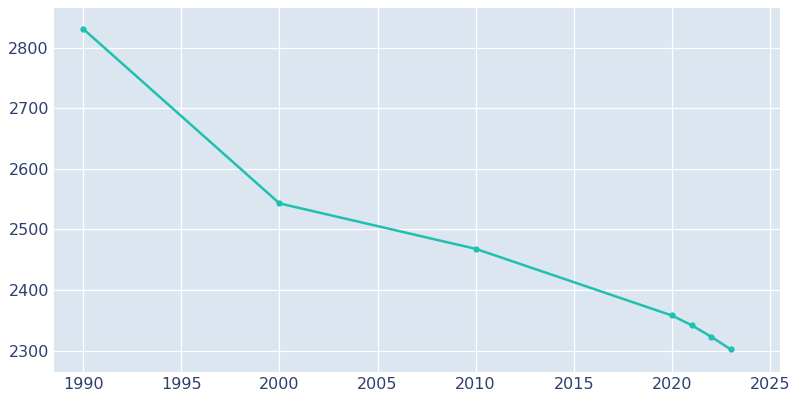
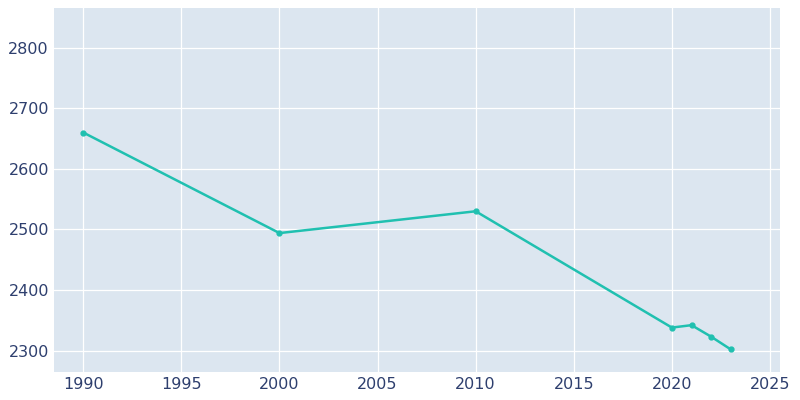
1990: 2831 -> 2660
2000: 2543 -> 2494
2010: 2468 -> 2530
2020: 2358 -> 2338
